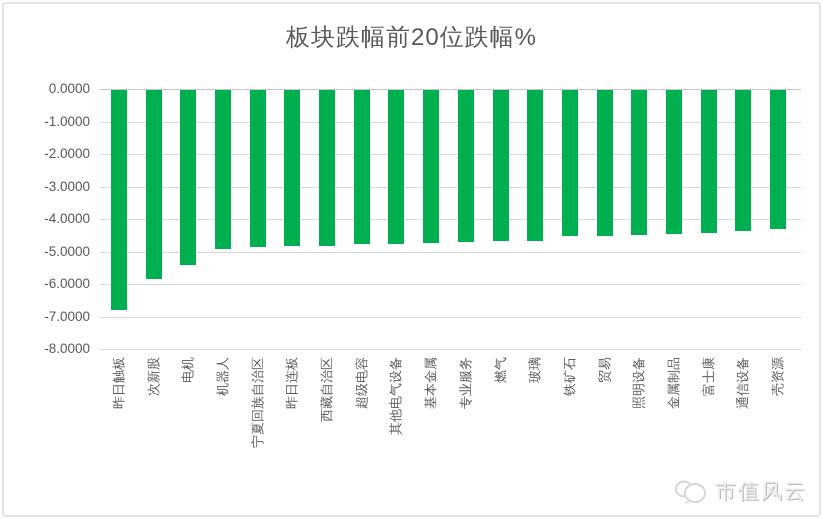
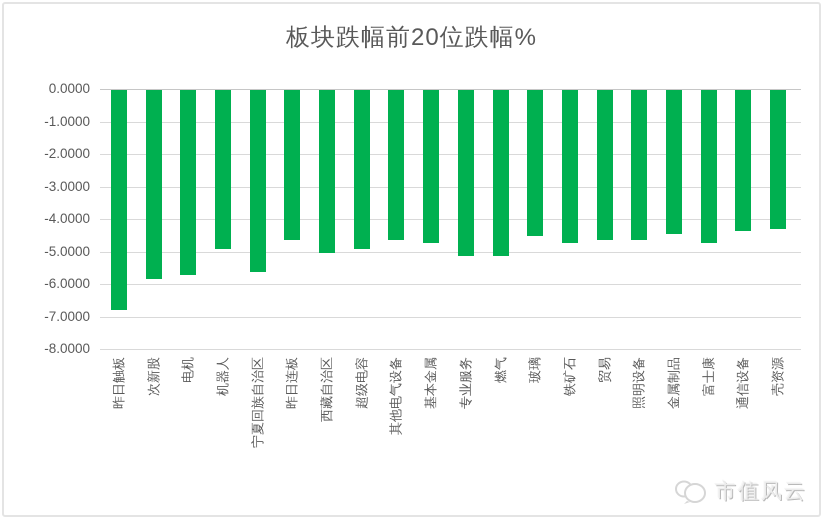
电机: -5.4 -> -5.7
宁夏回族自治区: -4.8 -> -5.6
昨日连板: -4.8 -> -4.6
西藏自治区: -4.8 -> -5.0
超级电容: -4.7 -> -4.9
其他电气设备: -4.7 -> -4.6
专业服务: -4.7 -> -5.1
燃气: -4.7 -> -5.1
玻璃: -4.6 -> -4.5
铁矿石: -4.5 -> -4.7
贸易: -4.5 -> -4.6
照明设备: -4.5 -> -4.6
富士康: -4.4 -> -4.7
